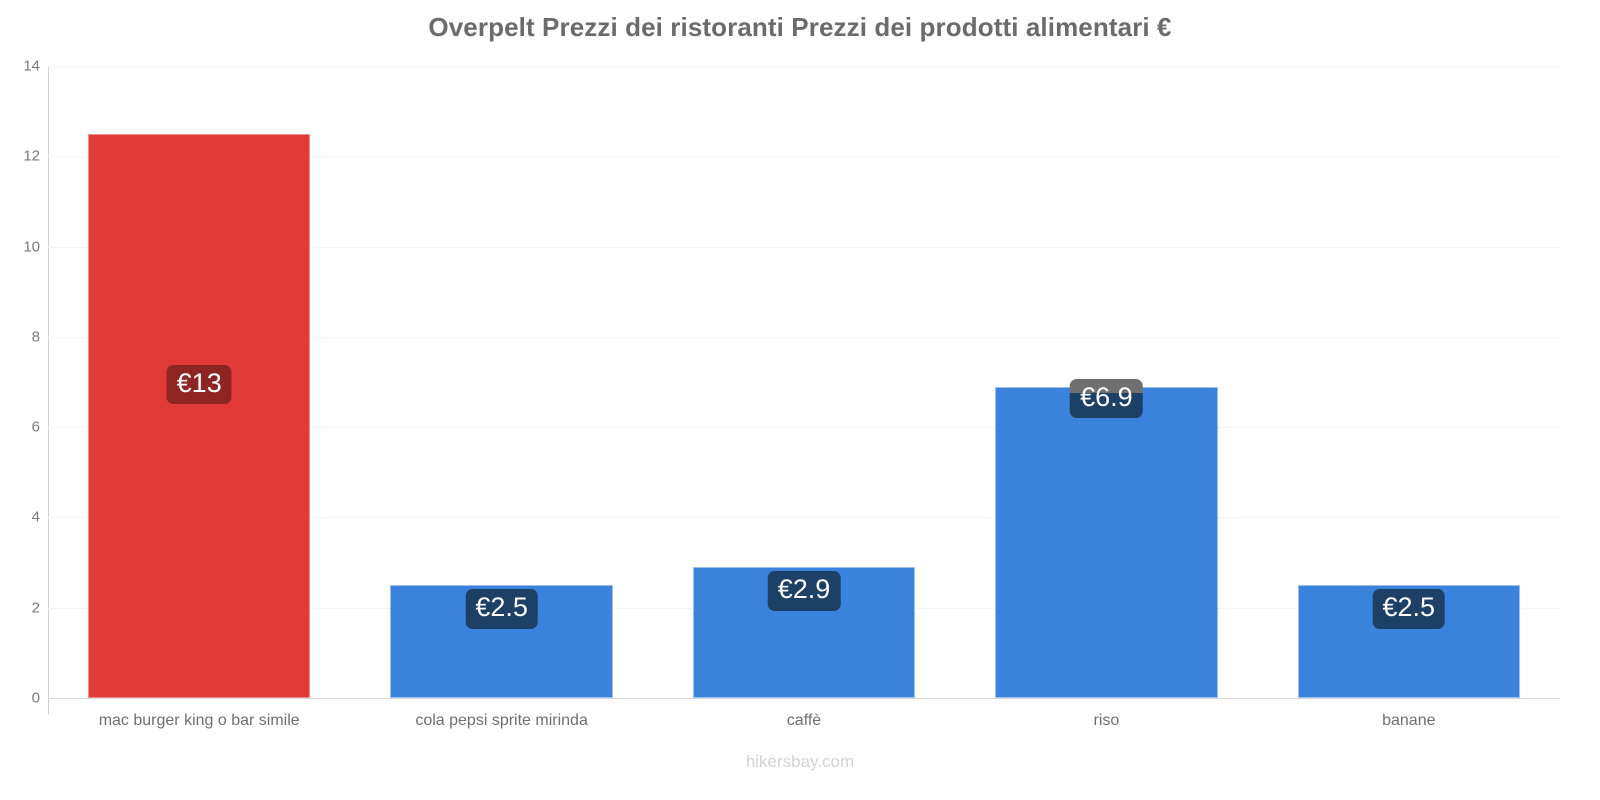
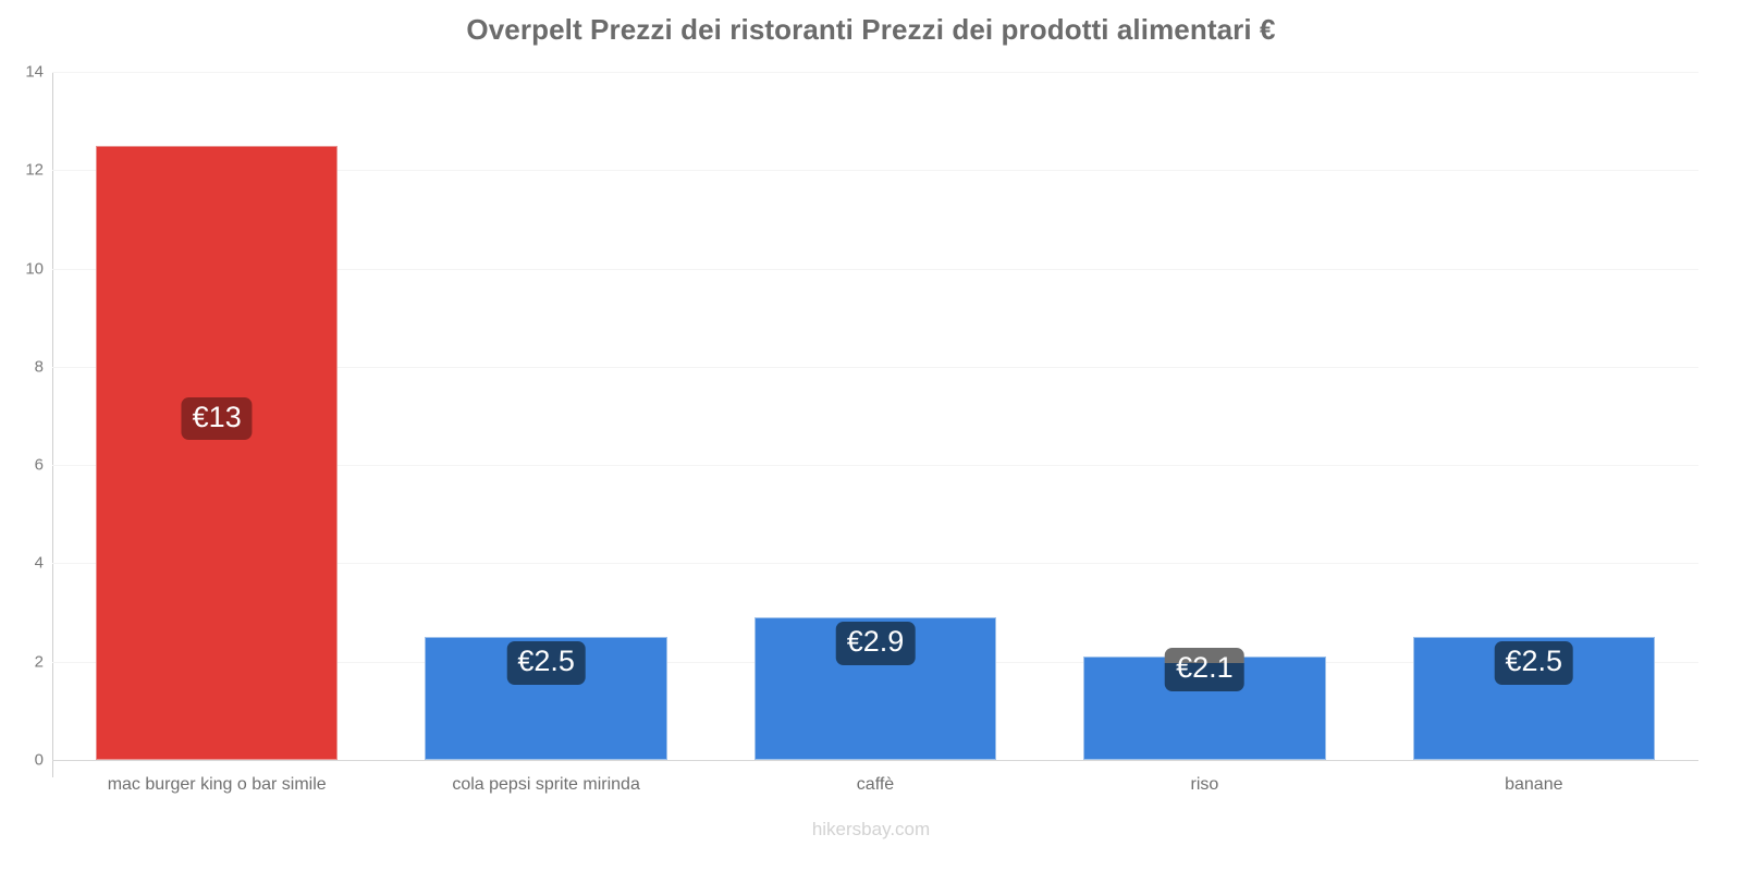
riso: €6.9 -> €2.1
